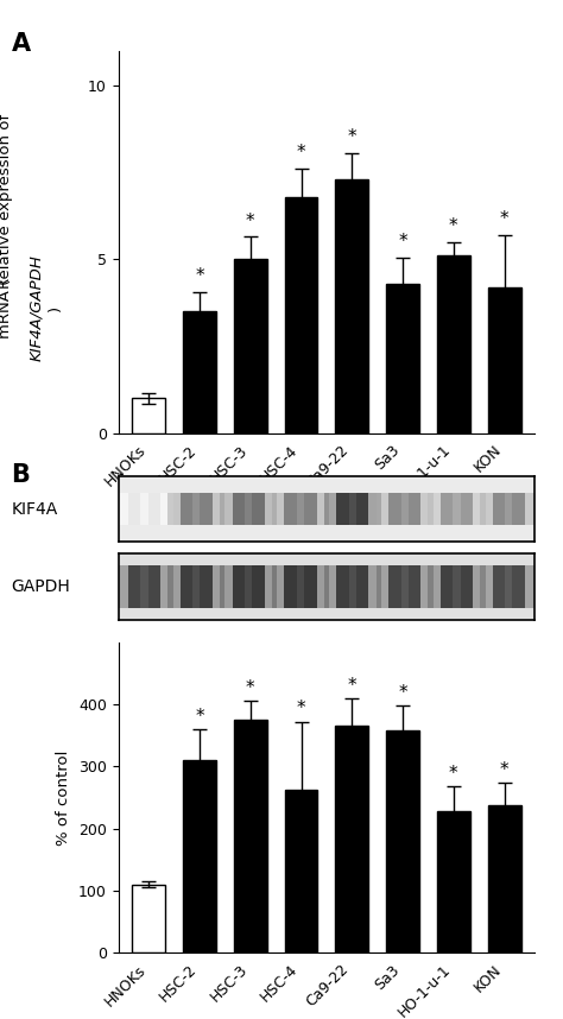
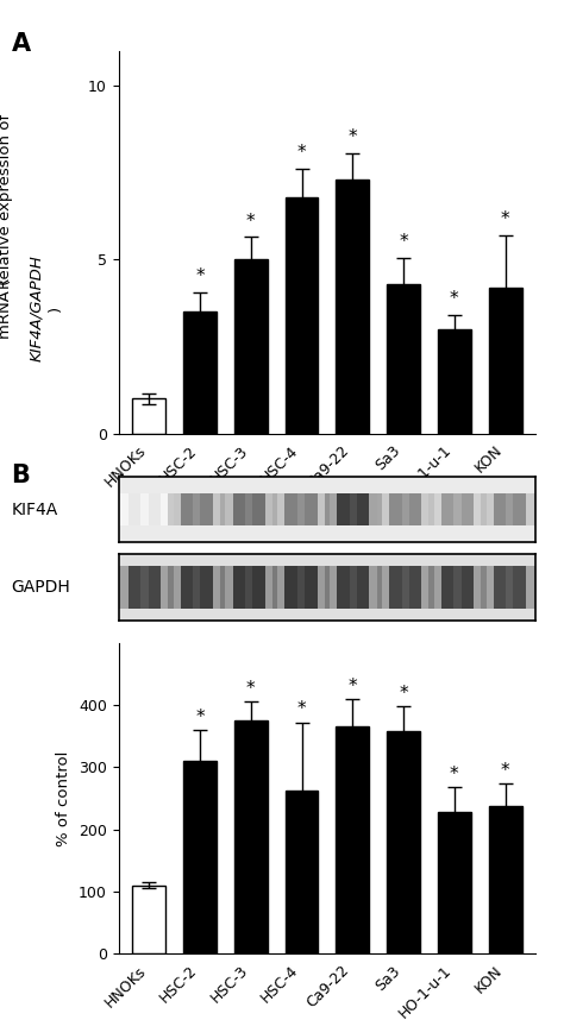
HO-1-u-1: 5.1 -> 3.0
